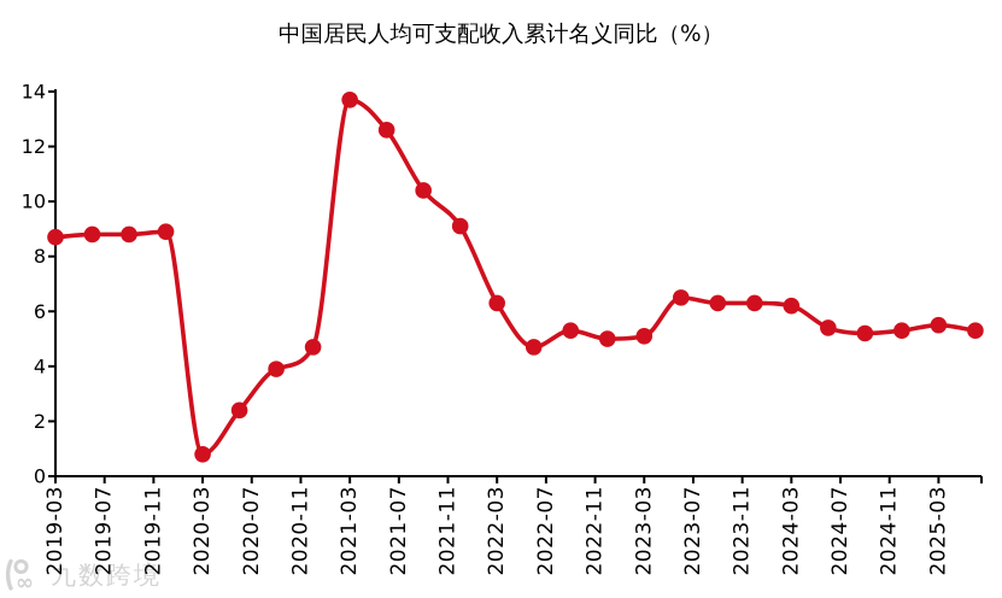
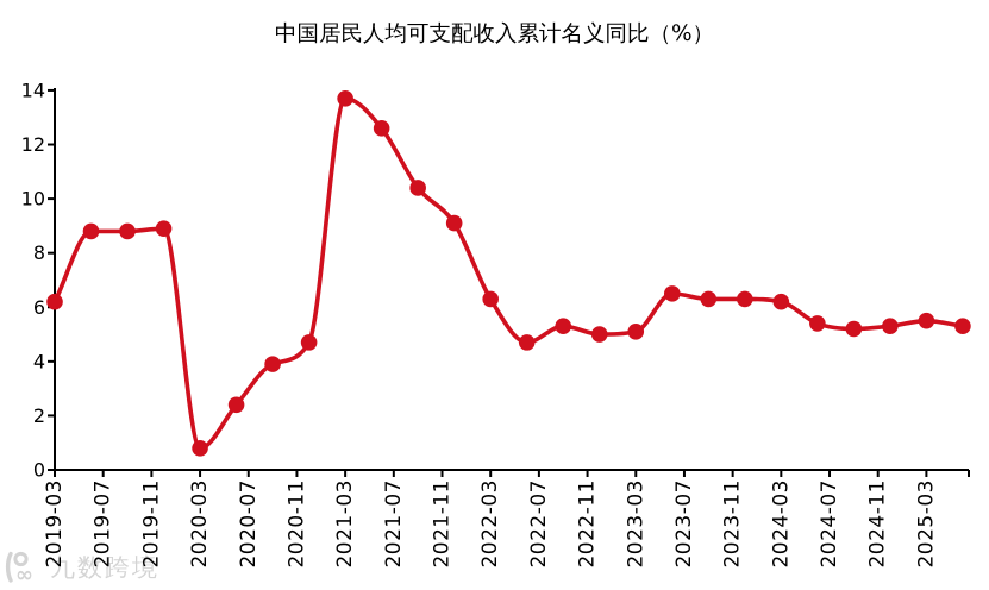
2019-03: 8.7 -> 6.2
